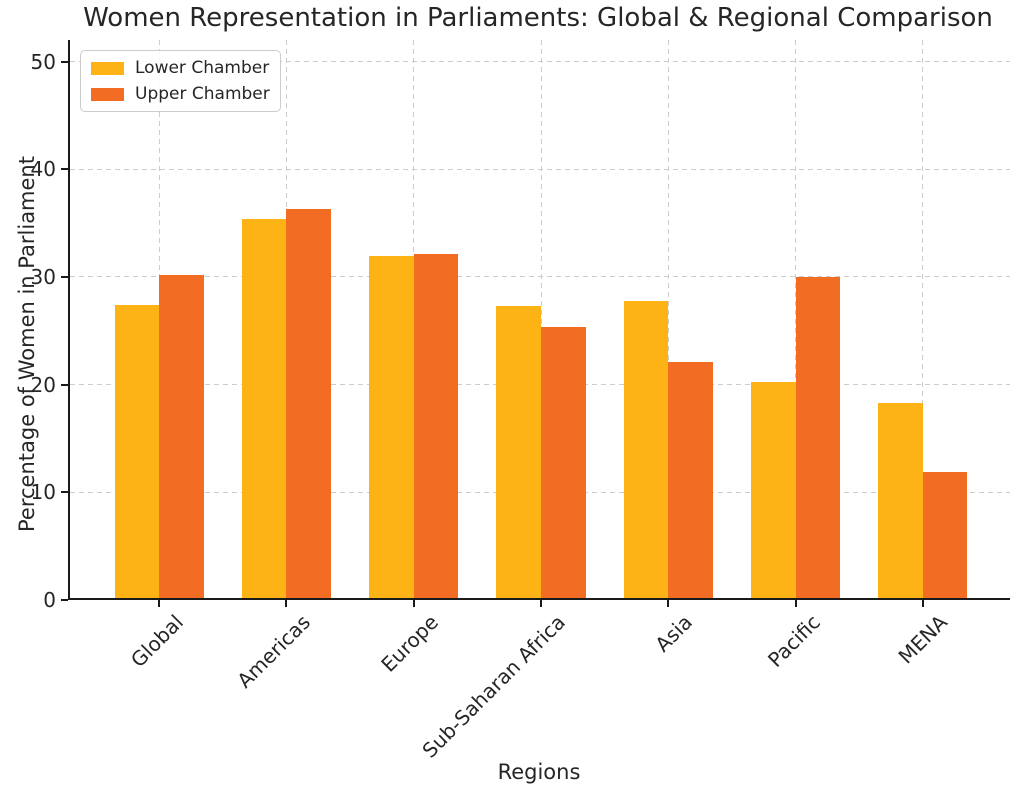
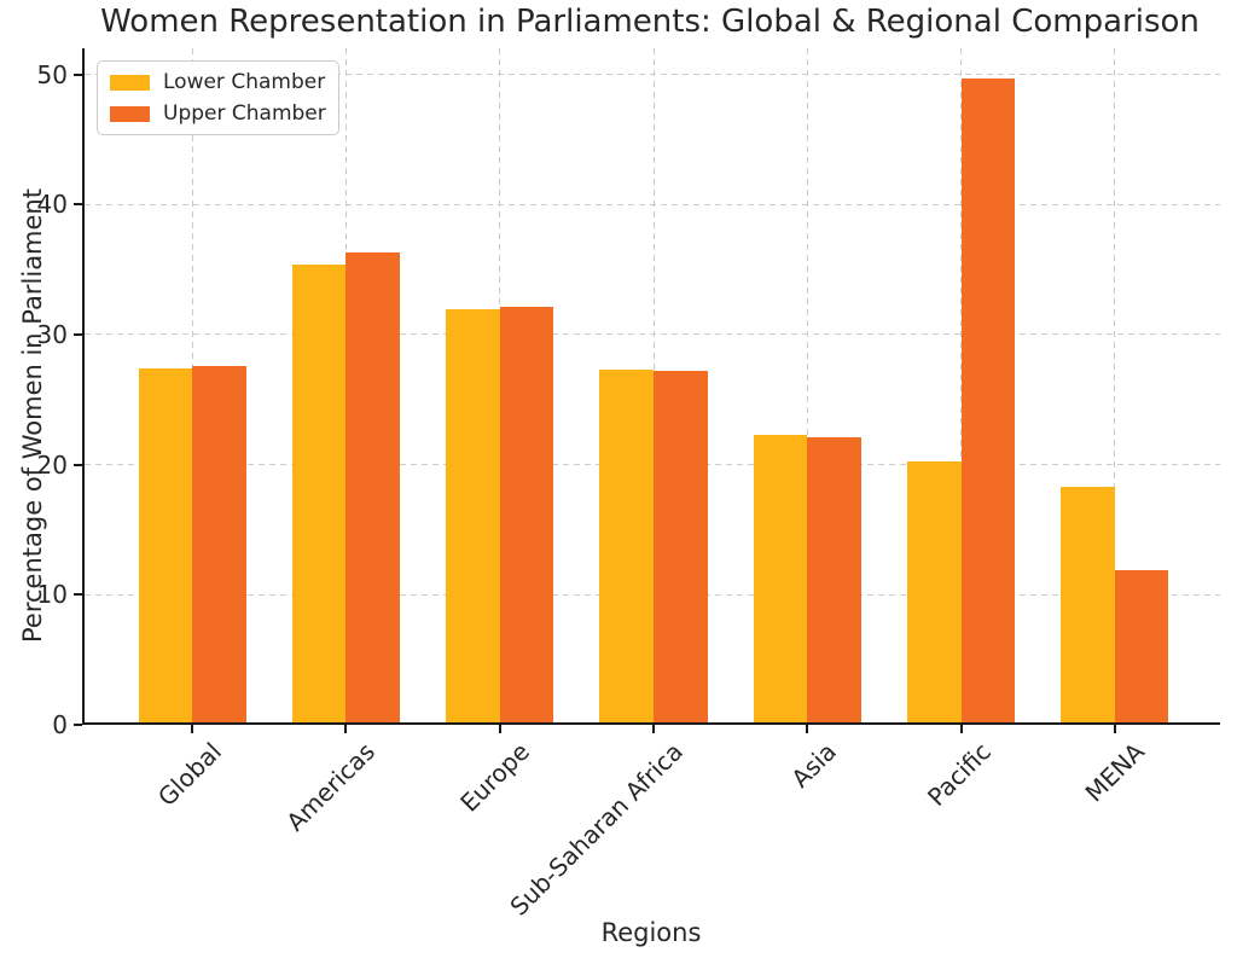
Upper Chamber/Global: 30.0 -> 27.4
Upper Chamber/Sub-Saharan Africa: 25.2 -> 27.0
Lower Chamber/Asia: 27.6 -> 22.1
Upper Chamber/Pacific: 29.8 -> 49.5
